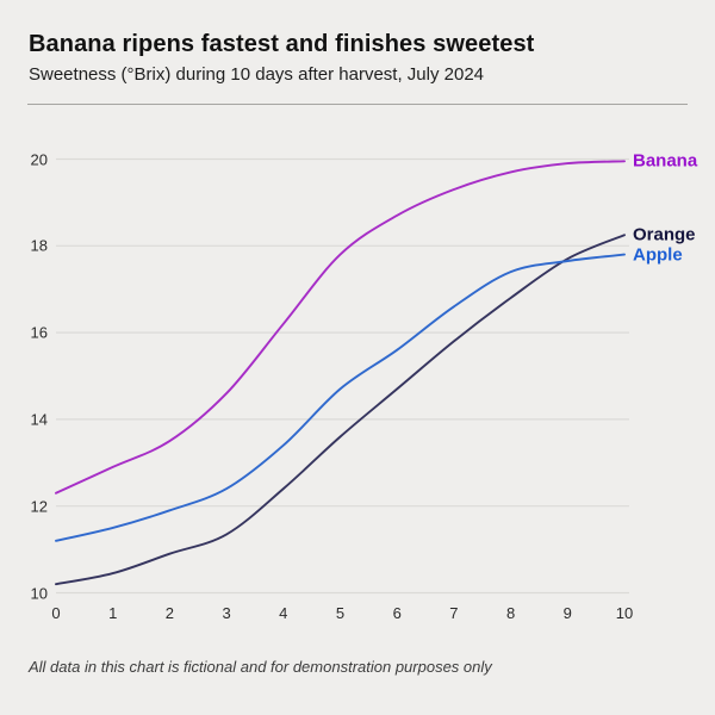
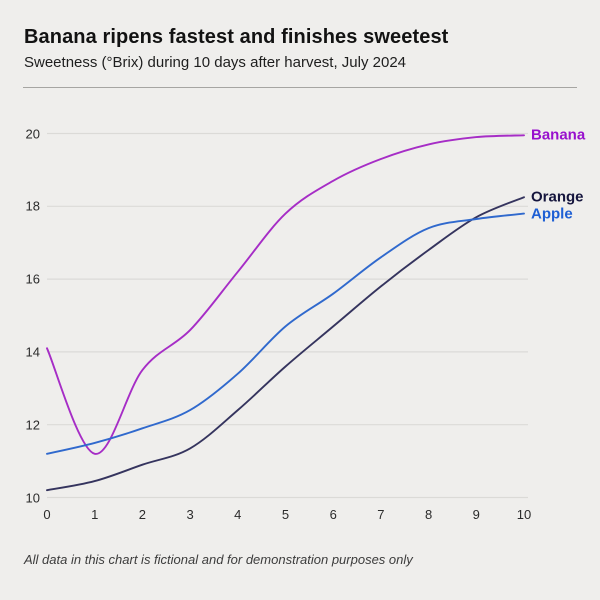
Banana/0: 12.3 -> 14.1
Banana/1: 12.9 -> 11.2
